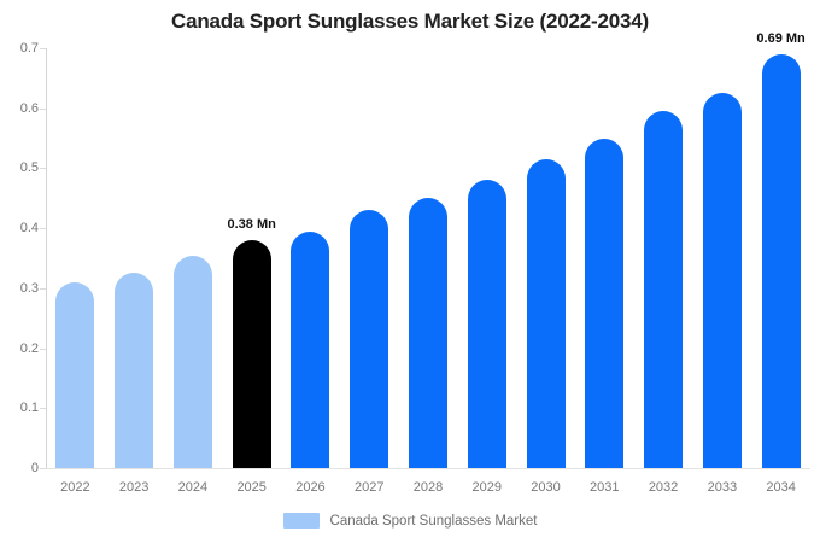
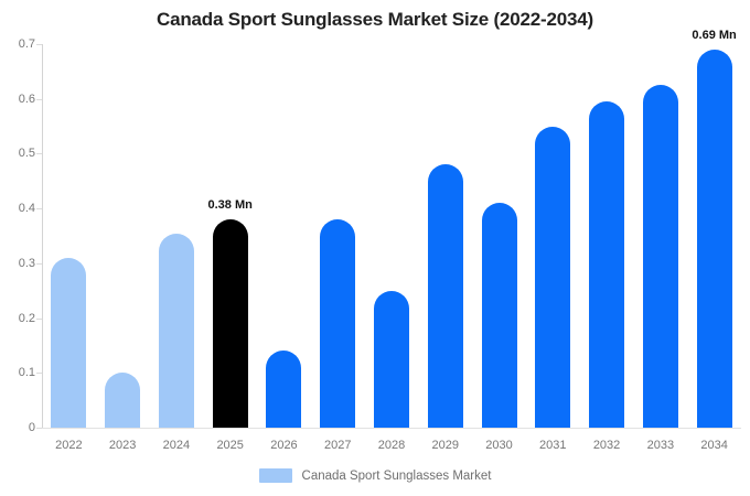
2023: 0.33 -> 0.10
2026: 0.40 -> 0.14
2027: 0.43 -> 0.38
2028: 0.45 -> 0.25
2030: 0.52 -> 0.41
